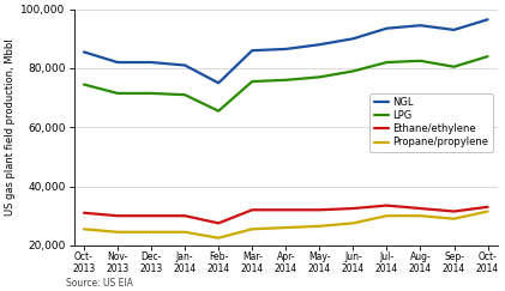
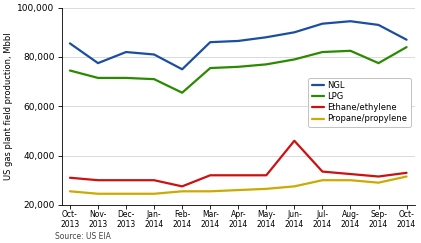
NGL/Nov- 2013: 82,000 -> 77,500
Propane/propylene/Feb- 2014: 22,500 -> 25,500
Ethane/ethylene/Jun- 2014: 32,500 -> 46,000
LPG/Sep- 2014: 80,500 -> 77,500
NGL/Oct- 2014: 96,500 -> 87,000
